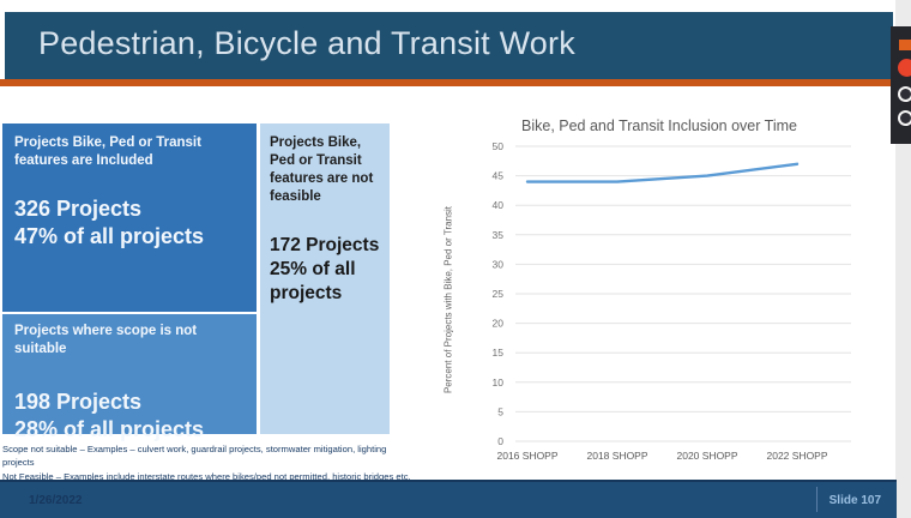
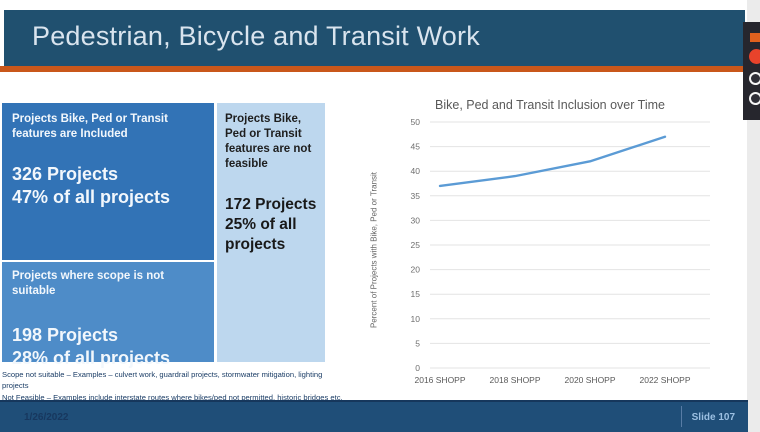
2016 SHOPP: 44 -> 37
2018 SHOPP: 44 -> 39
2020 SHOPP: 45 -> 42
